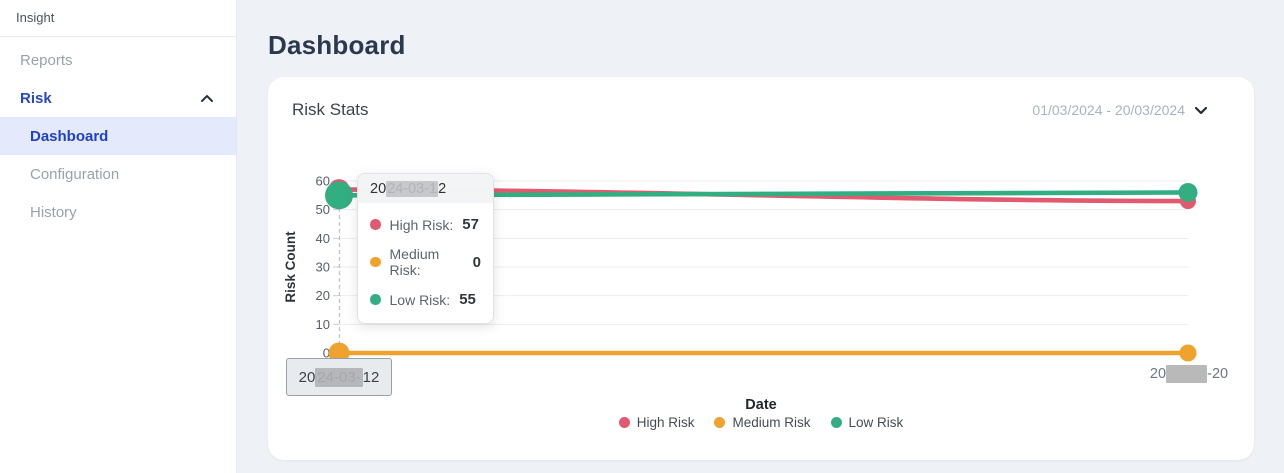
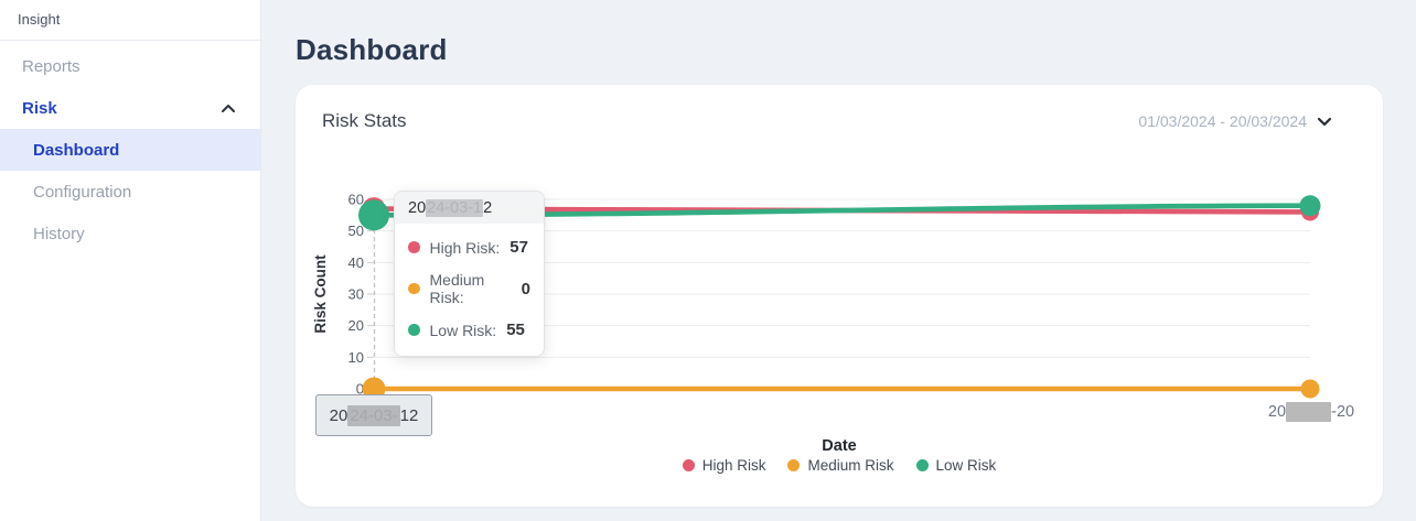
High Risk/2024-03-20: 53 -> 56
Low Risk/2024-03-20: 56 -> 58
